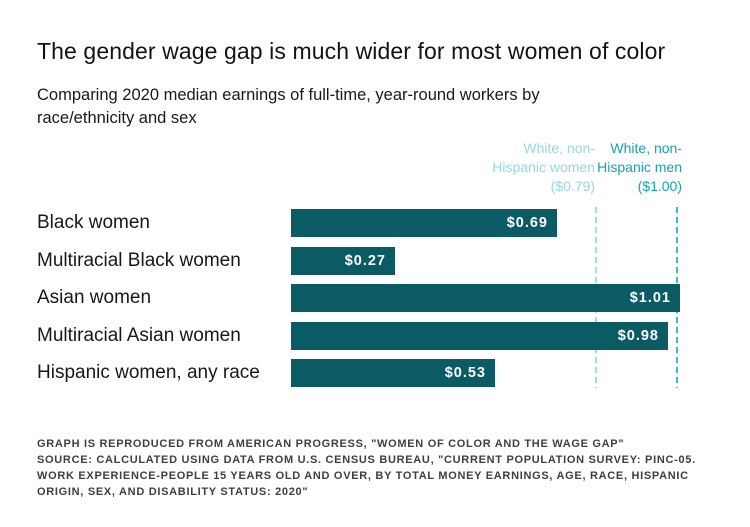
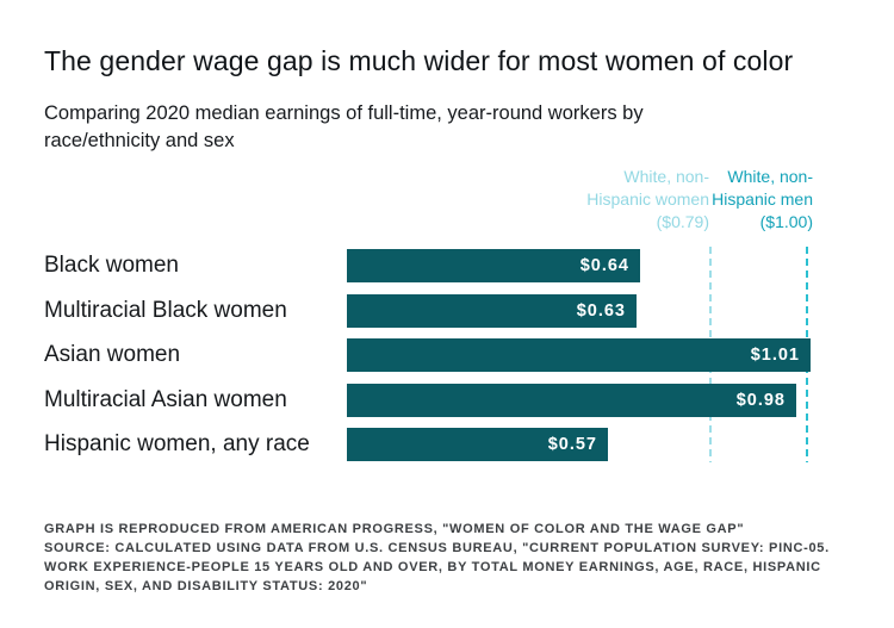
Black women: $0.69 -> $0.64
Multiracial Black women: $0.27 -> $0.63
Hispanic women, any race: $0.53 -> $0.57
